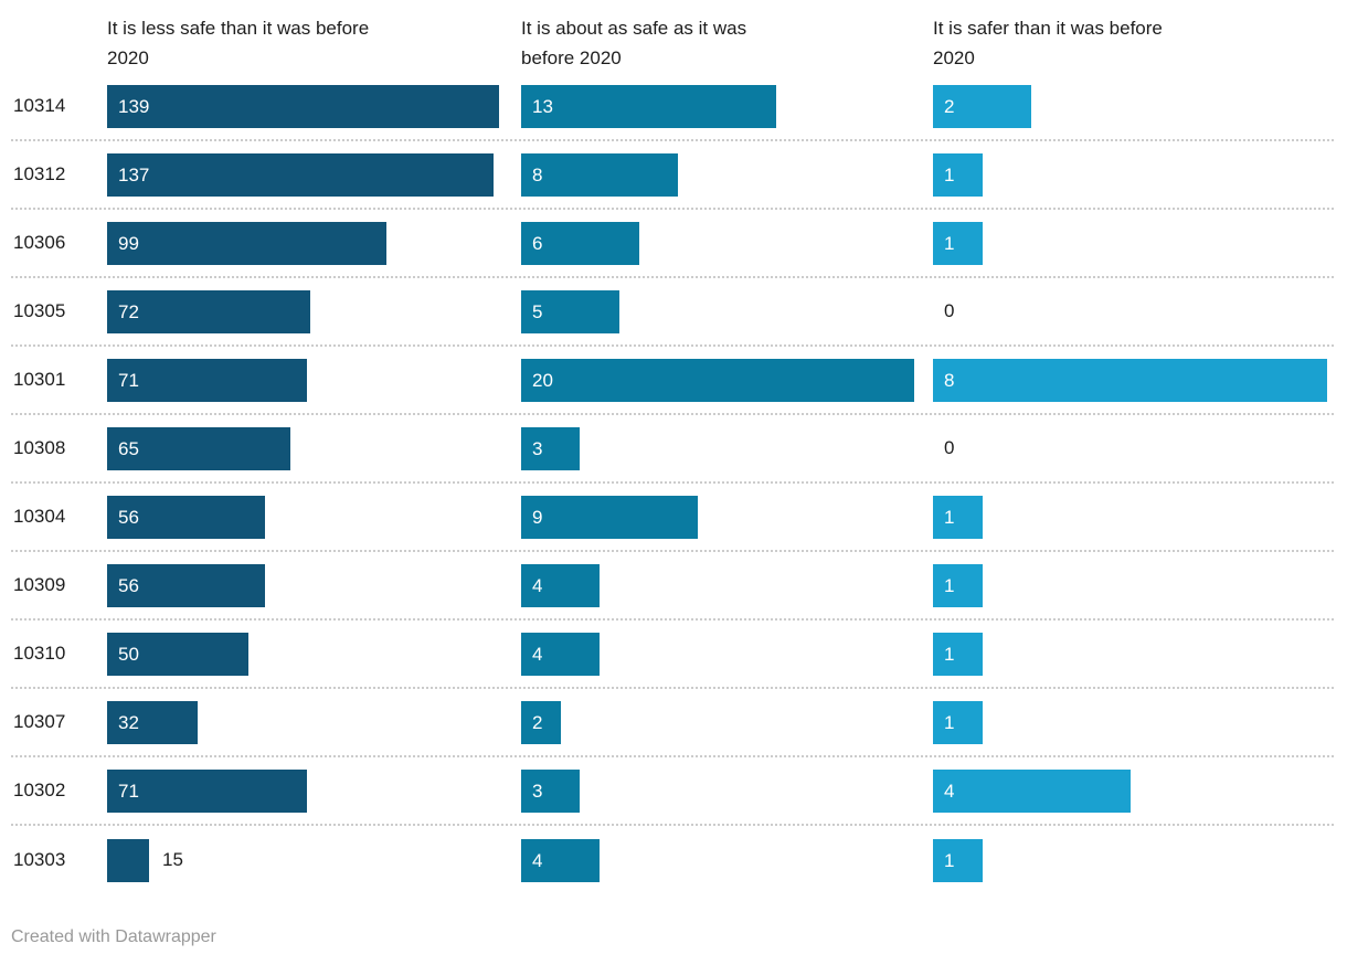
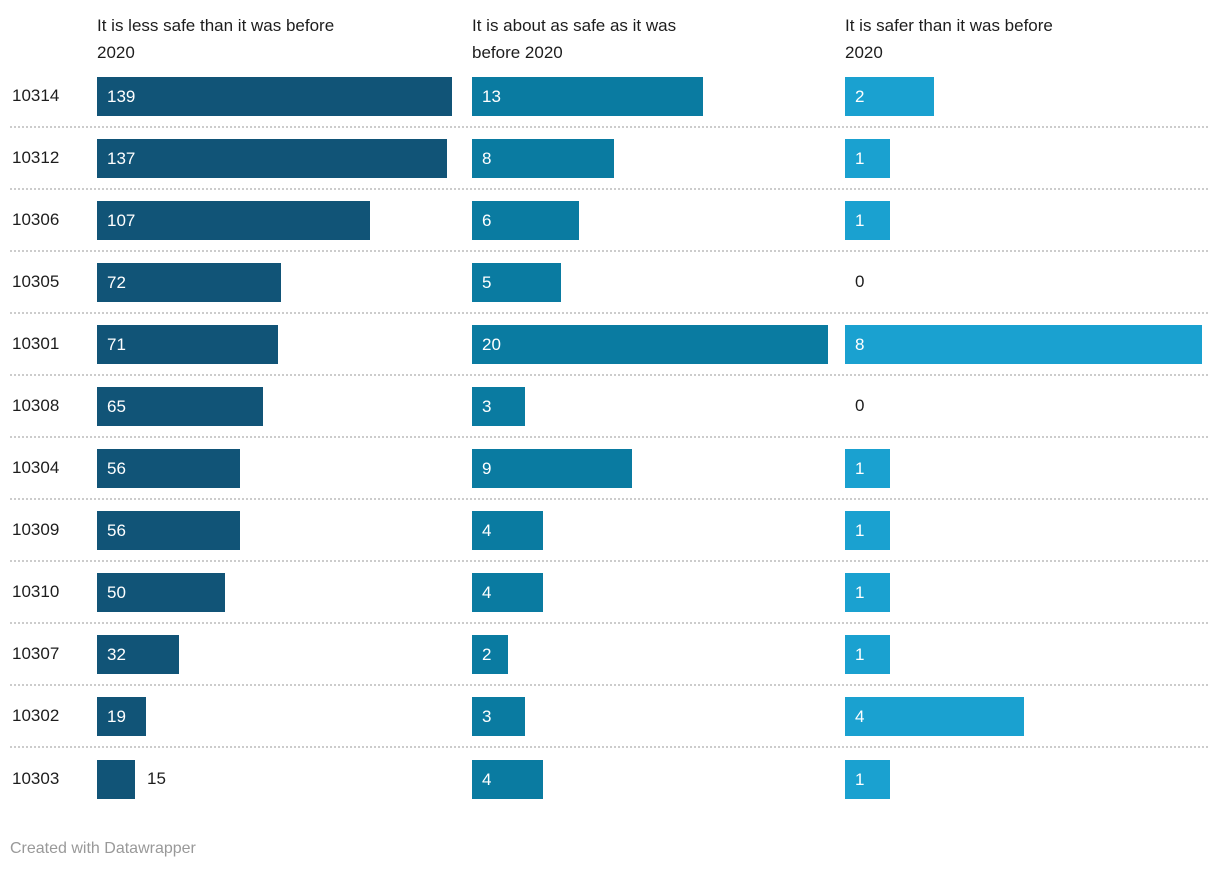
It is less safe than it was before 2020/10306: 99 -> 107
It is less safe than it was before 2020/10302: 71 -> 19
